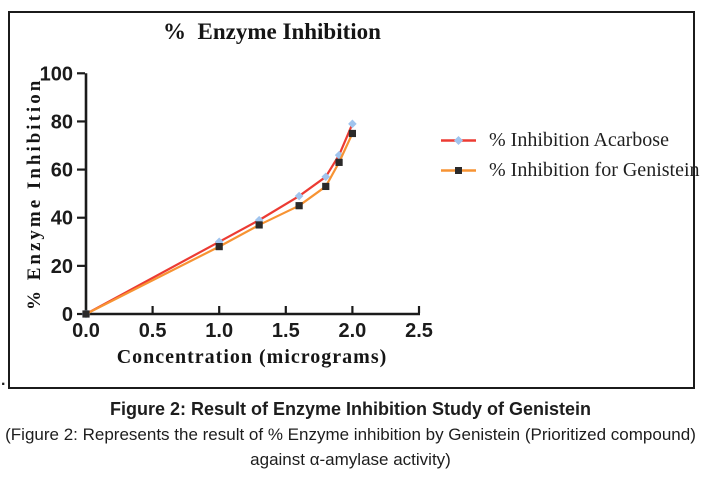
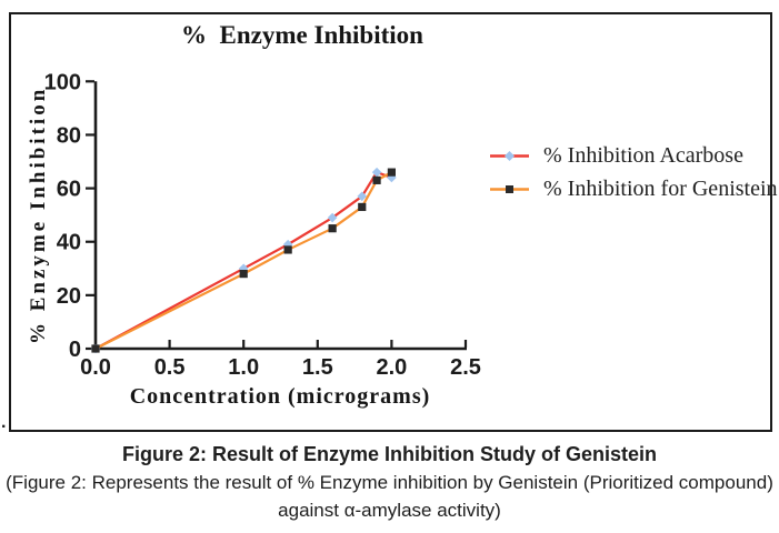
% Inhibition Acarbose/2.0: 79 -> 64
% Inhibition for Genistein/2.0: 75 -> 66
